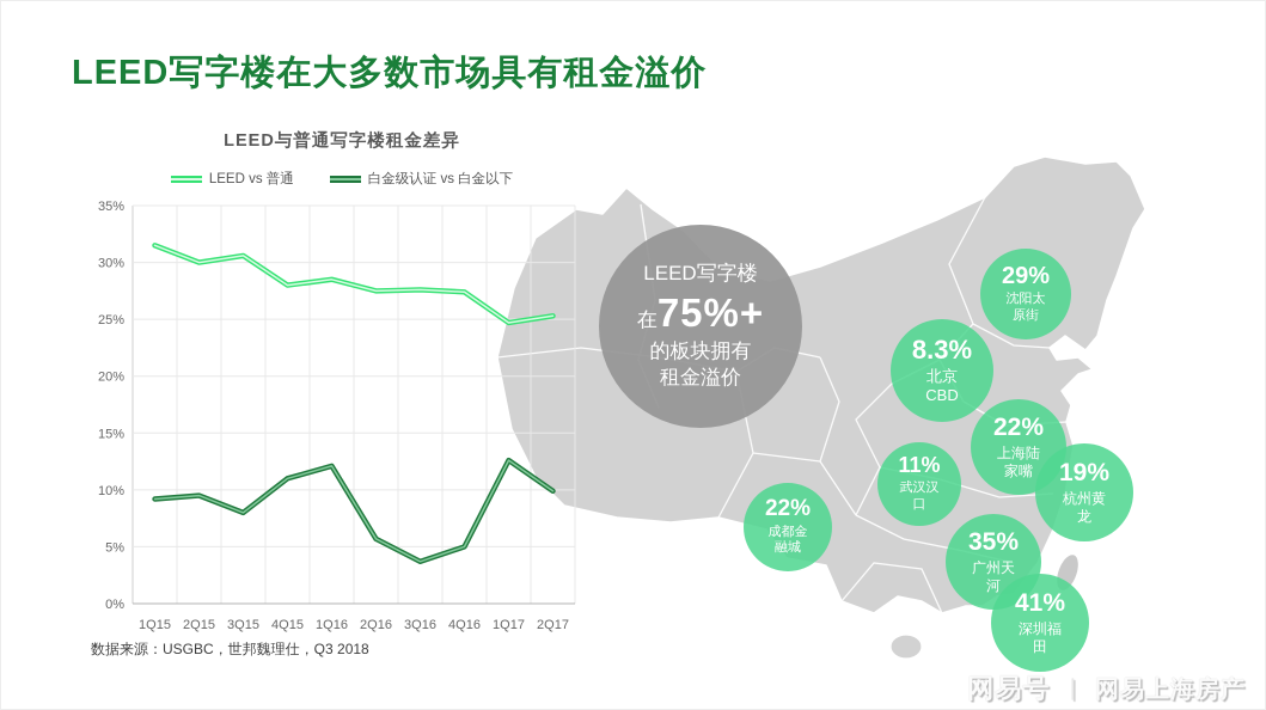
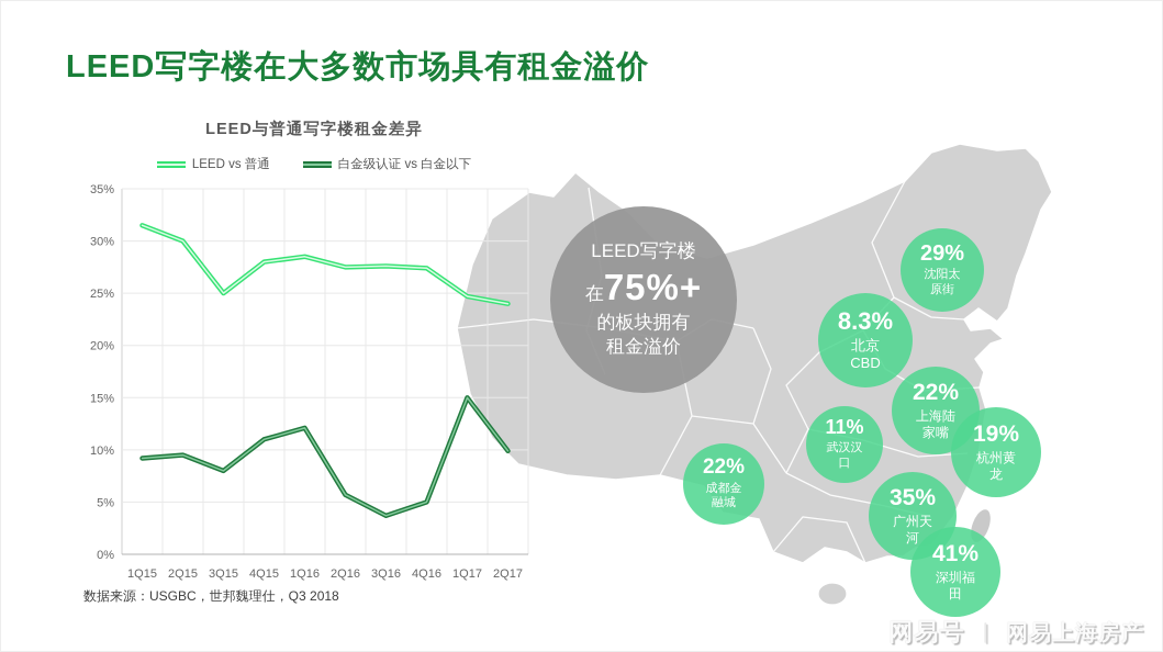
LEED vs 普通/3Q15: 31% -> 25%
白金级认证 vs 白金以下/1Q17: 13% -> 15%
LEED vs 普通/2Q17: 25% -> 24%
